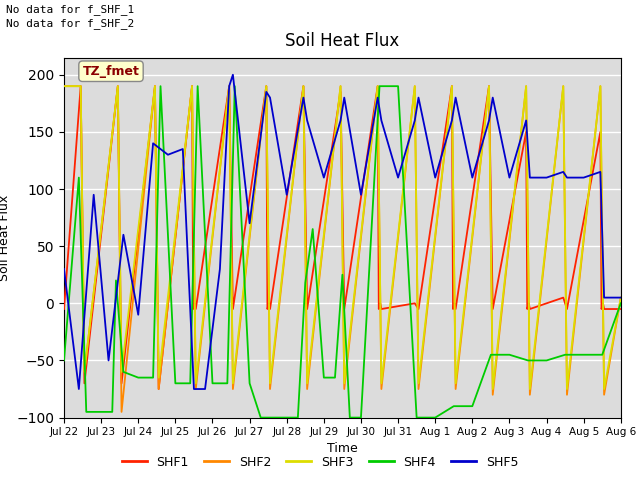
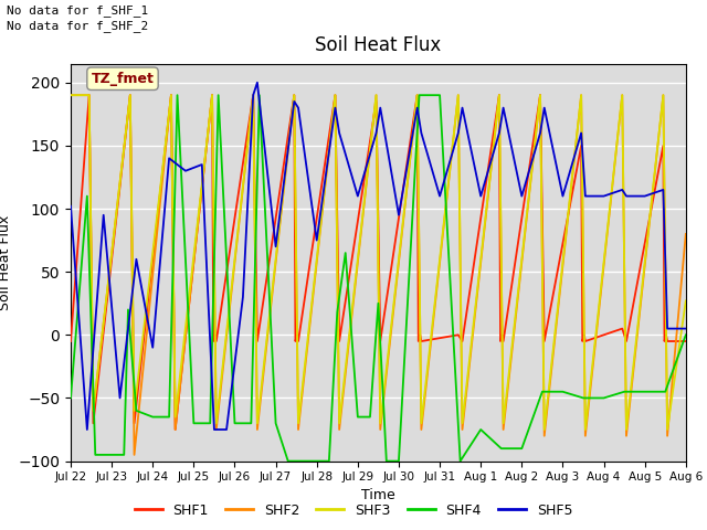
SHF5/Jul 22: 30 -> 102
SHF5/Jul 28: 95 -> 75
SHF4/Aug 1: -100 -> -75
SHF2/Aug 6: 5 -> 80
SHF3/Aug 6: 5 -> 27
